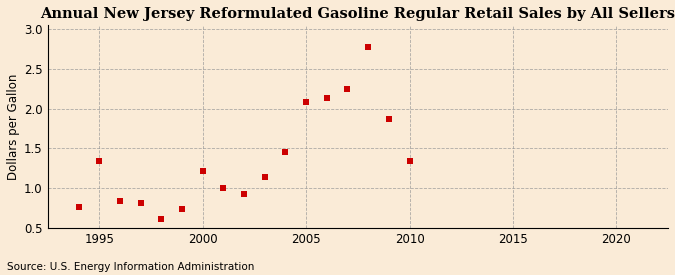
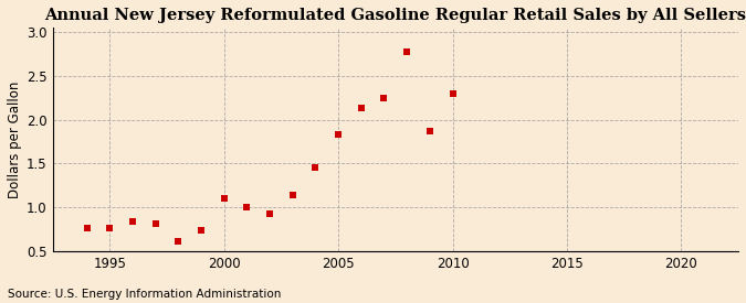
1995: 1.34 -> 0.76
2000: 1.22 -> 1.11
2005: 2.08 -> 1.83
2010: 1.34 -> 2.30
